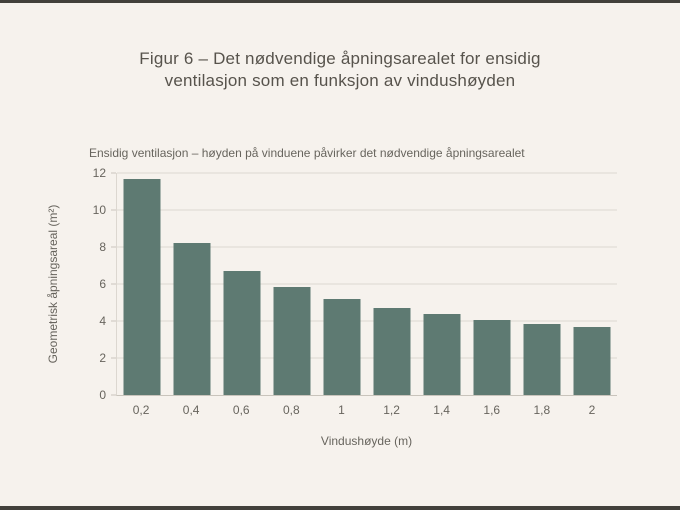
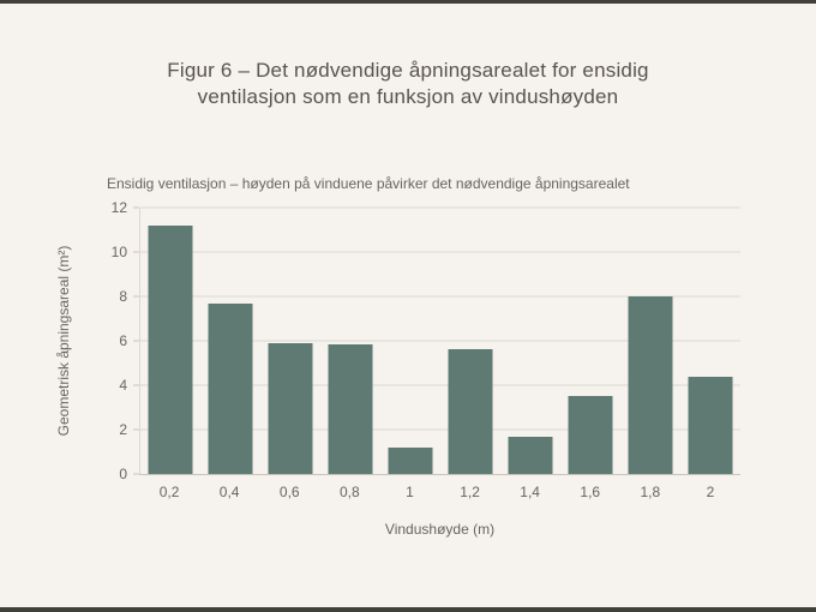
0,2: 11.7 -> 11.2
0,4: 8.2 -> 7.7
0,6: 6.7 -> 5.9
1: 5.2 -> 1.2
1,2: 4.7 -> 5.6
1,4: 4.4 -> 1.7
1,6: 4.0 -> 3.5
1,8: 3.9 -> 8.0
2: 3.7 -> 4.4
